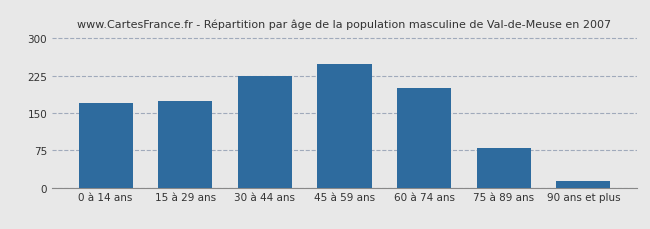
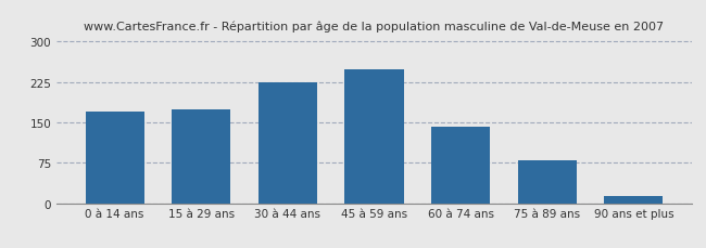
60 à 74 ans: 200 -> 142
